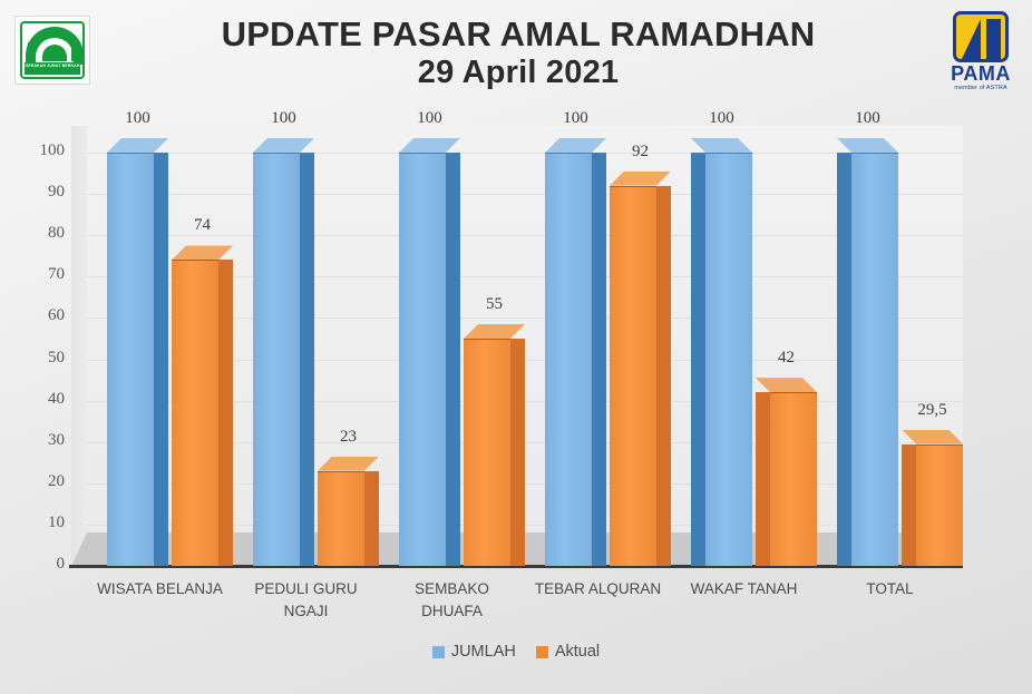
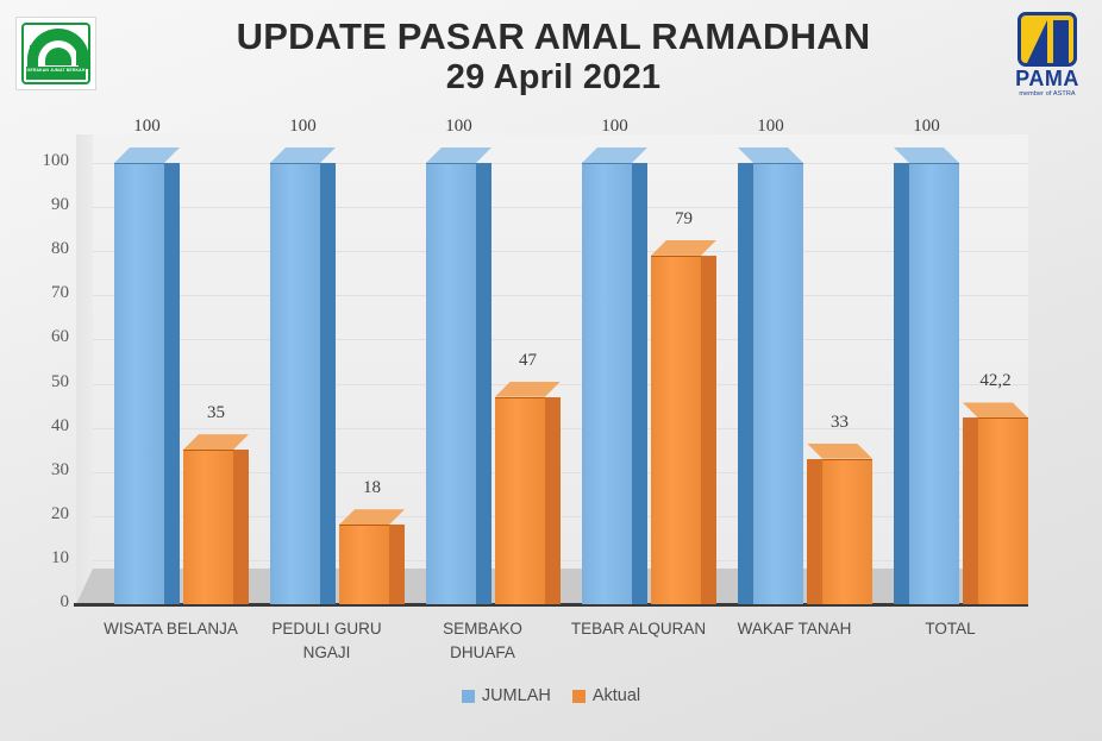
Aktual/WISATA BELANJA: 74 -> 35
Aktual/PEDULI GURU NGAJI: 23 -> 18
Aktual/SEMBAKO DHUAFA: 55 -> 47
Aktual/TEBAR ALQURAN: 92 -> 79
Aktual/WAKAF TANAH: 42 -> 33
Aktual/TOTAL: 29,5 -> 42,2
